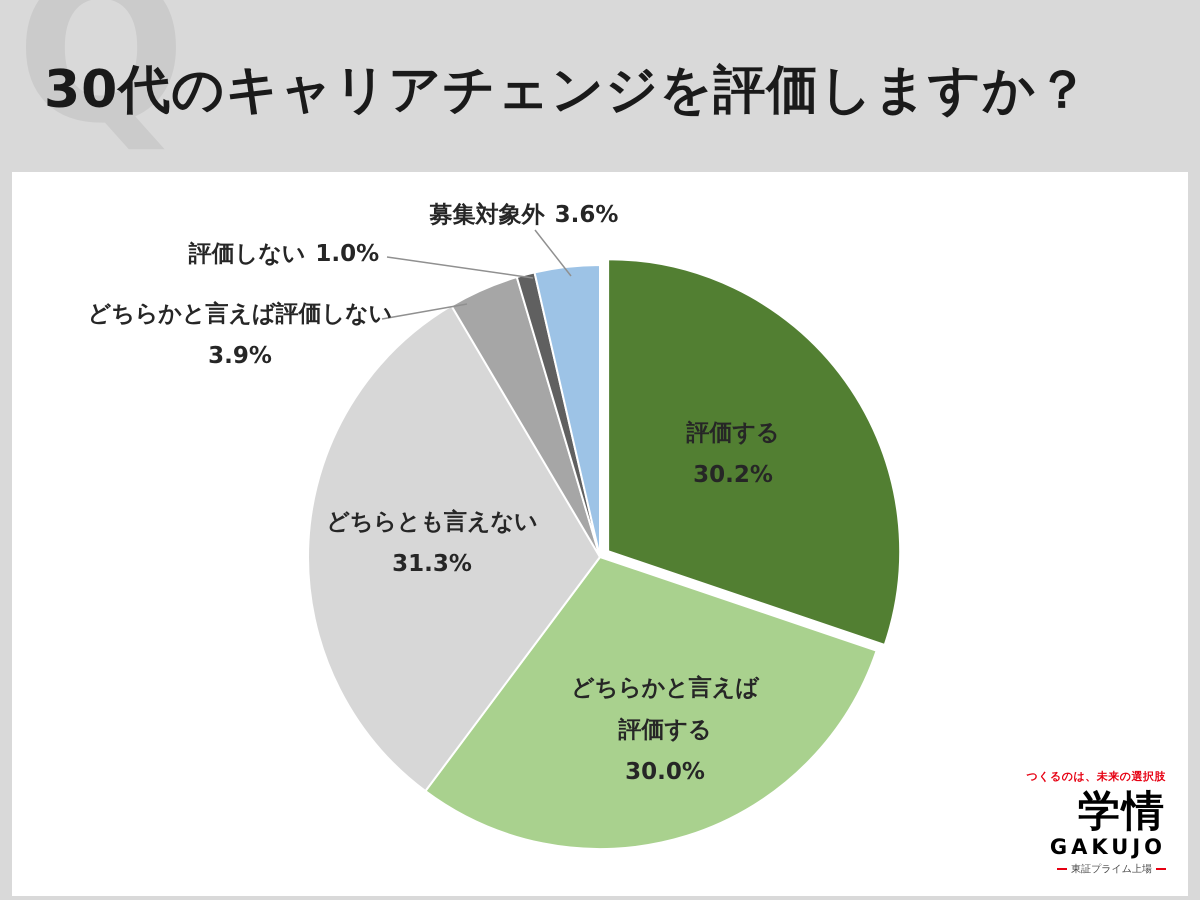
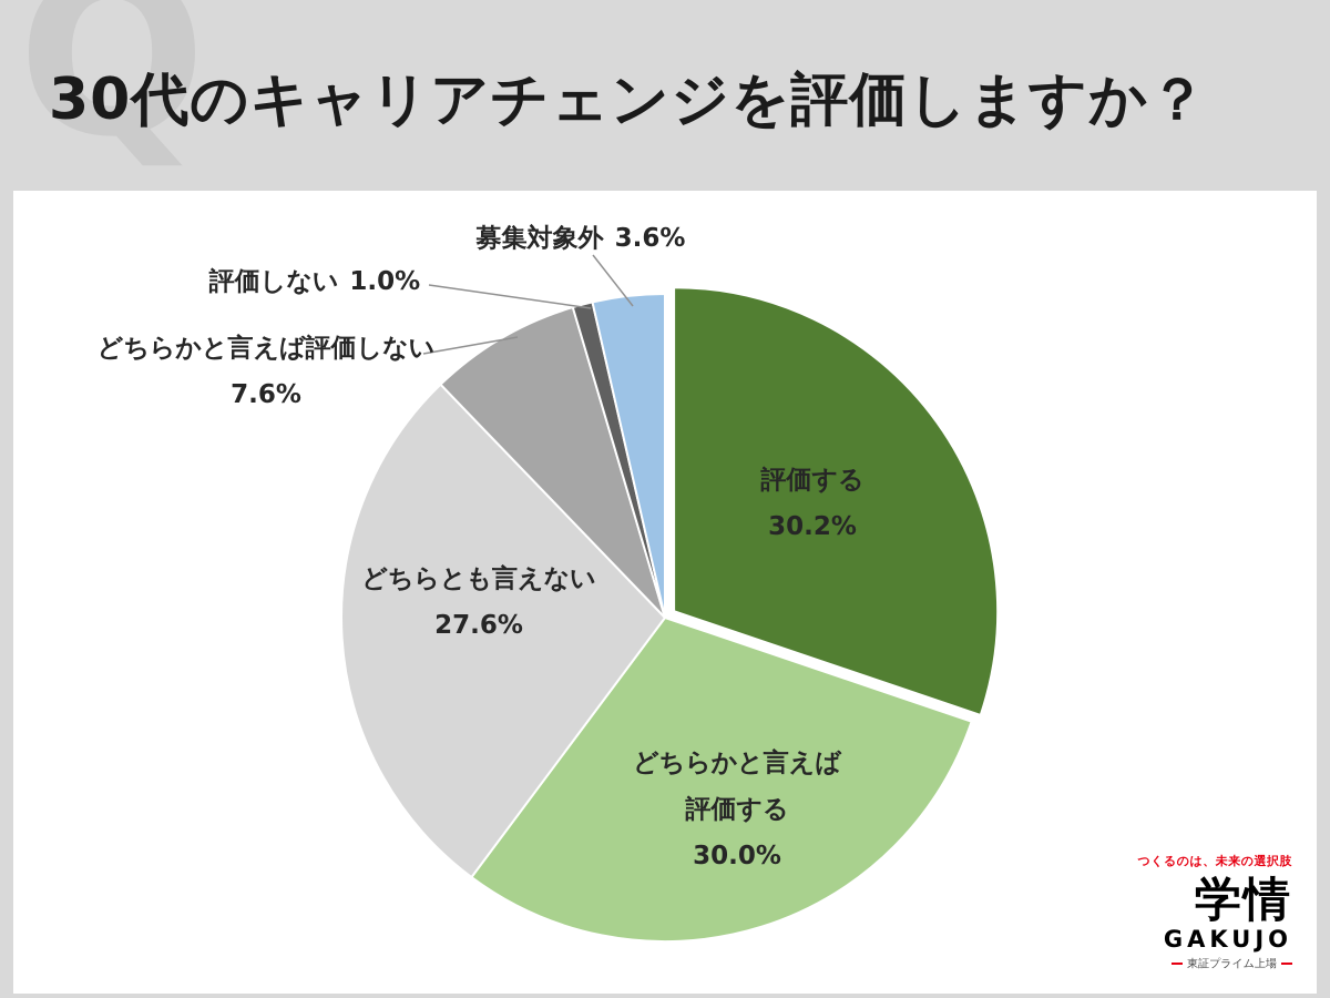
どちらとも言えない: 31.3% -> 27.6%
どちらかと言えば評価しない: 3.9% -> 7.6%
